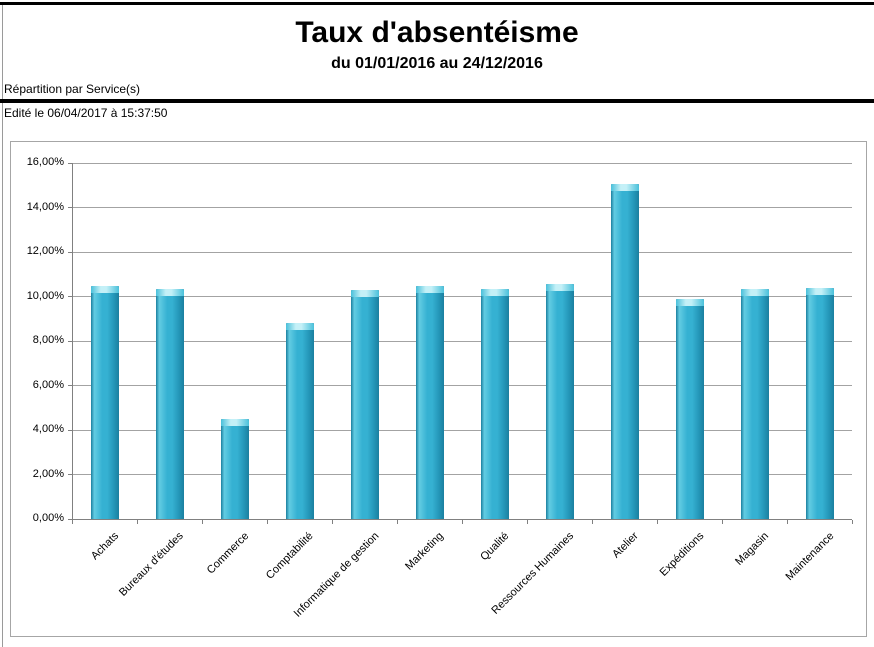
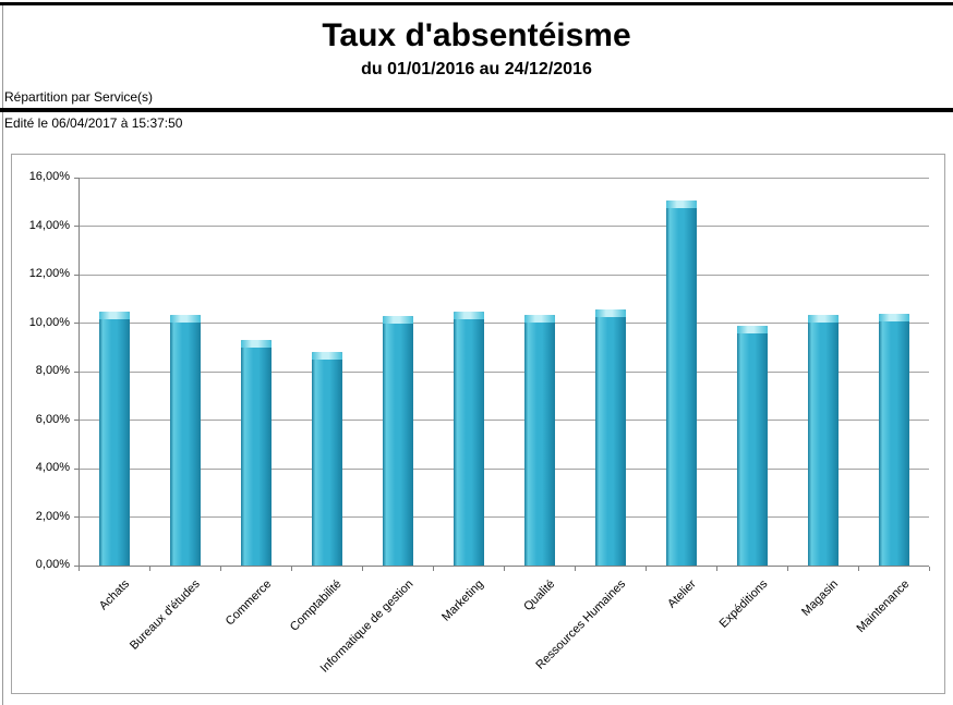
Commerce: 4,5% -> 9,3%
